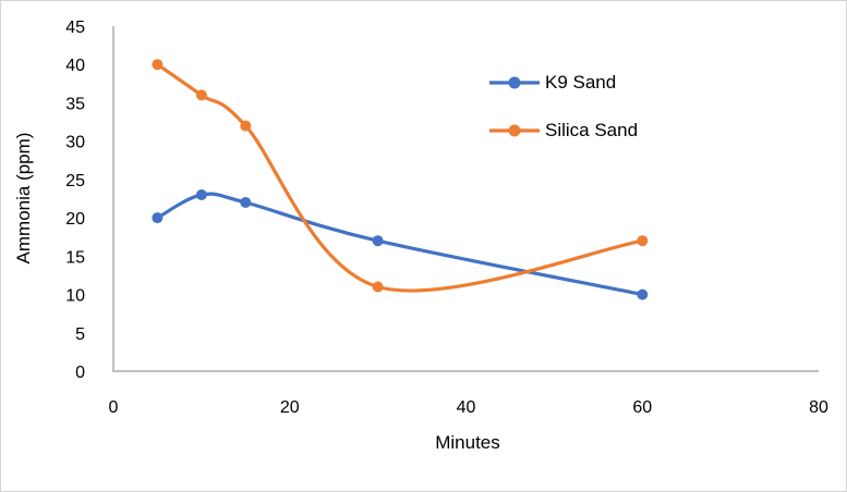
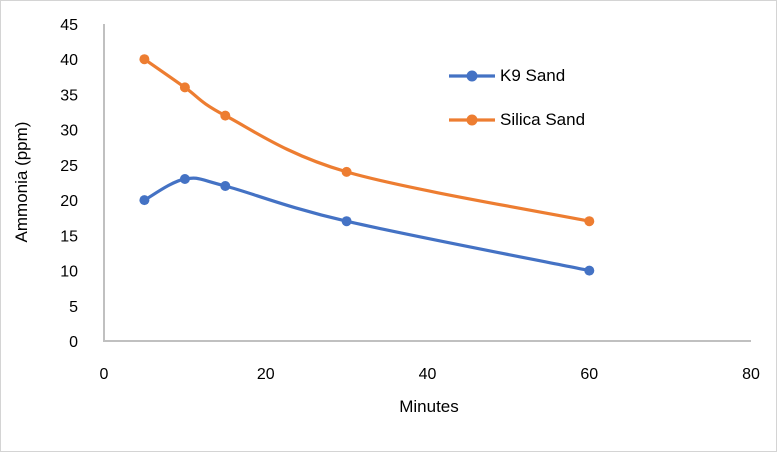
Silica Sand/30: 11 -> 24
